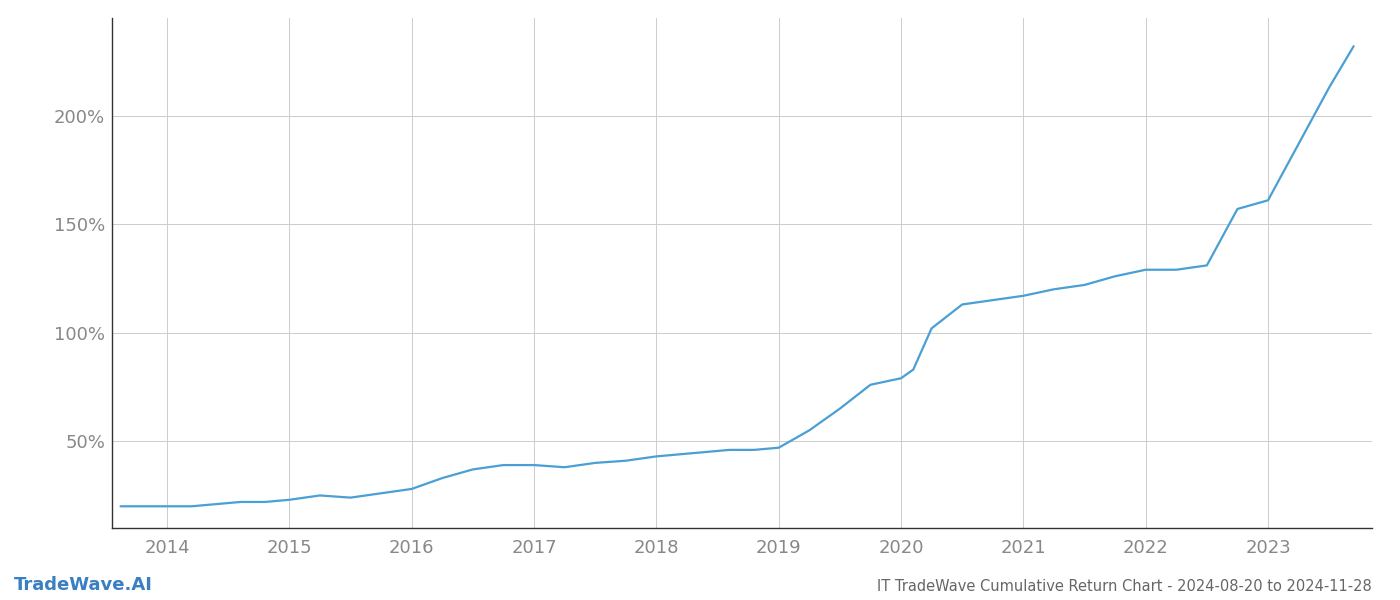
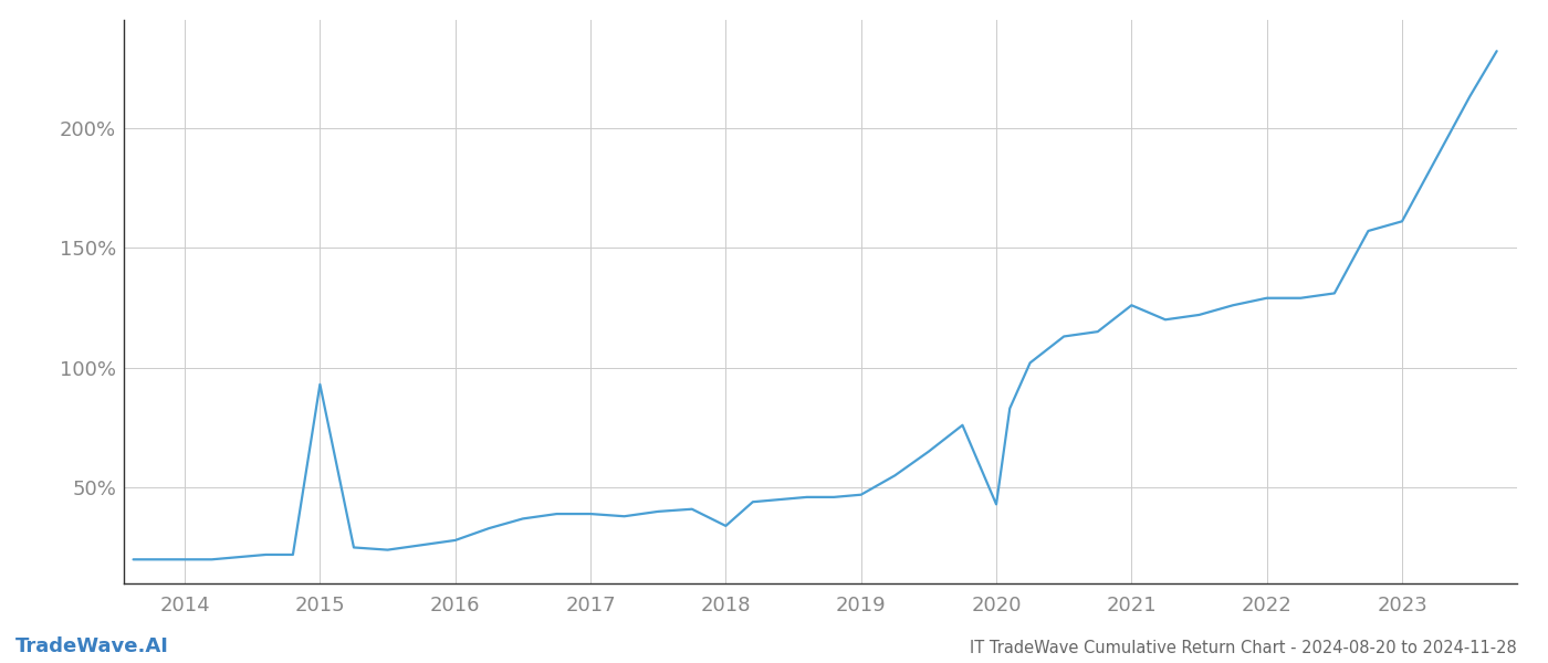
2015: 23% -> 93%
2018: 43% -> 34%
2020: 79% -> 43%
2021: 117% -> 126%
